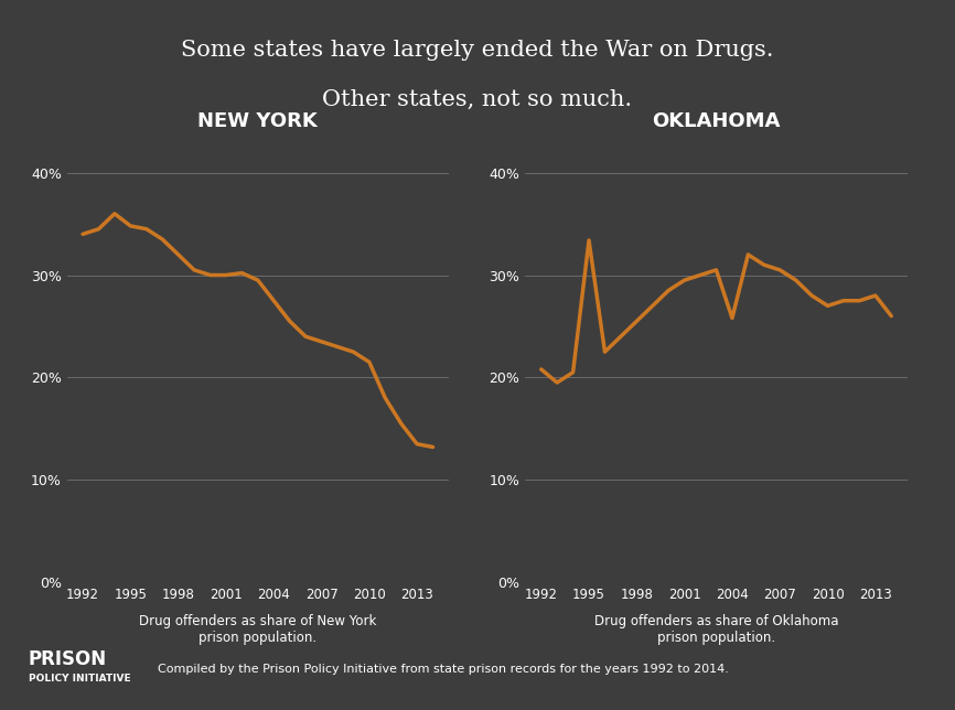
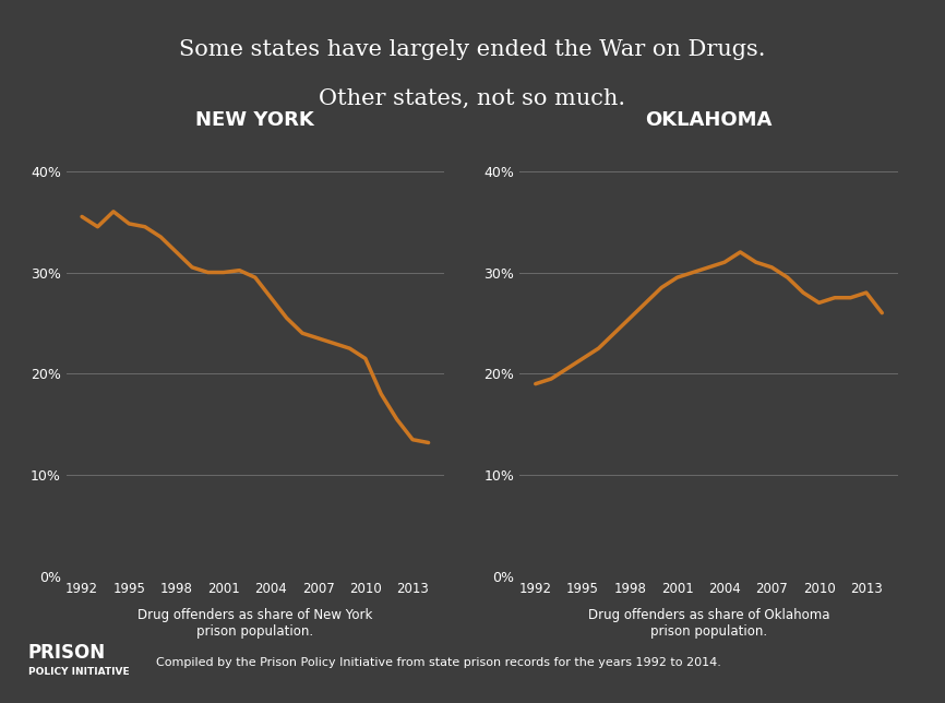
NEW YORK/1992: 34.0% -> 35.5%
OKLAHOMA/1992: 20.8% -> 19.0%
OKLAHOMA/1995: 33.4% -> 21.5%
OKLAHOMA/2004: 25.8% -> 31.0%
